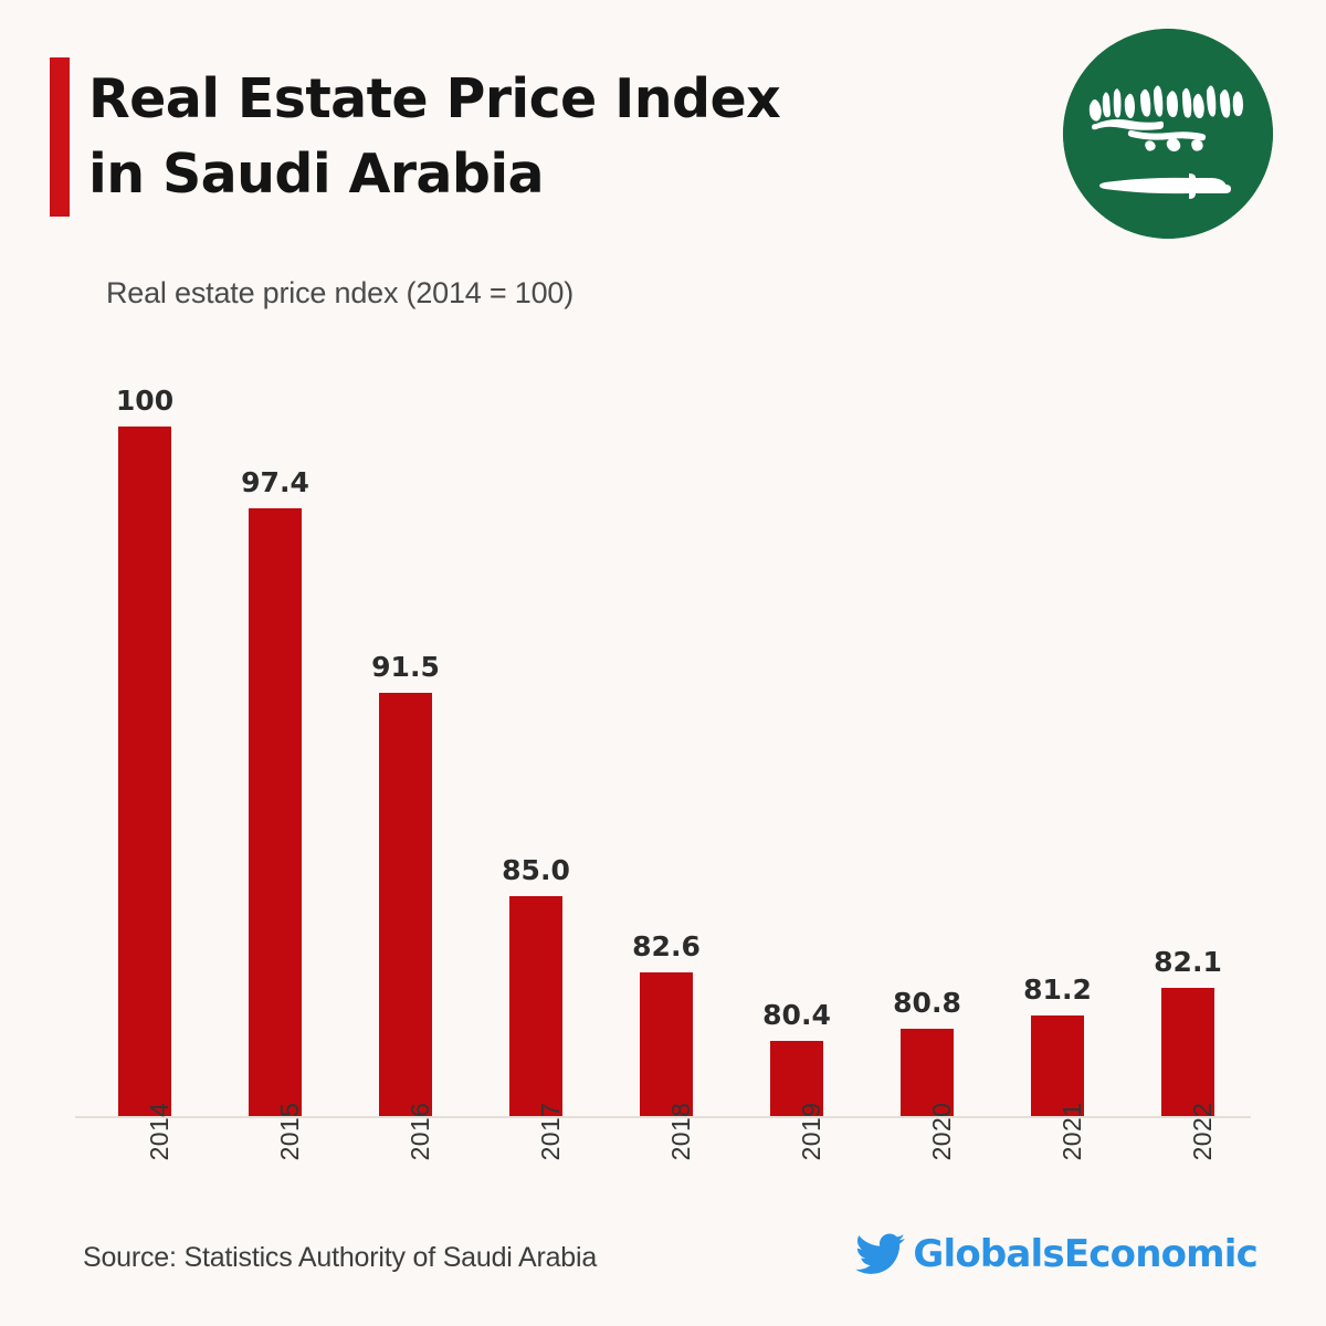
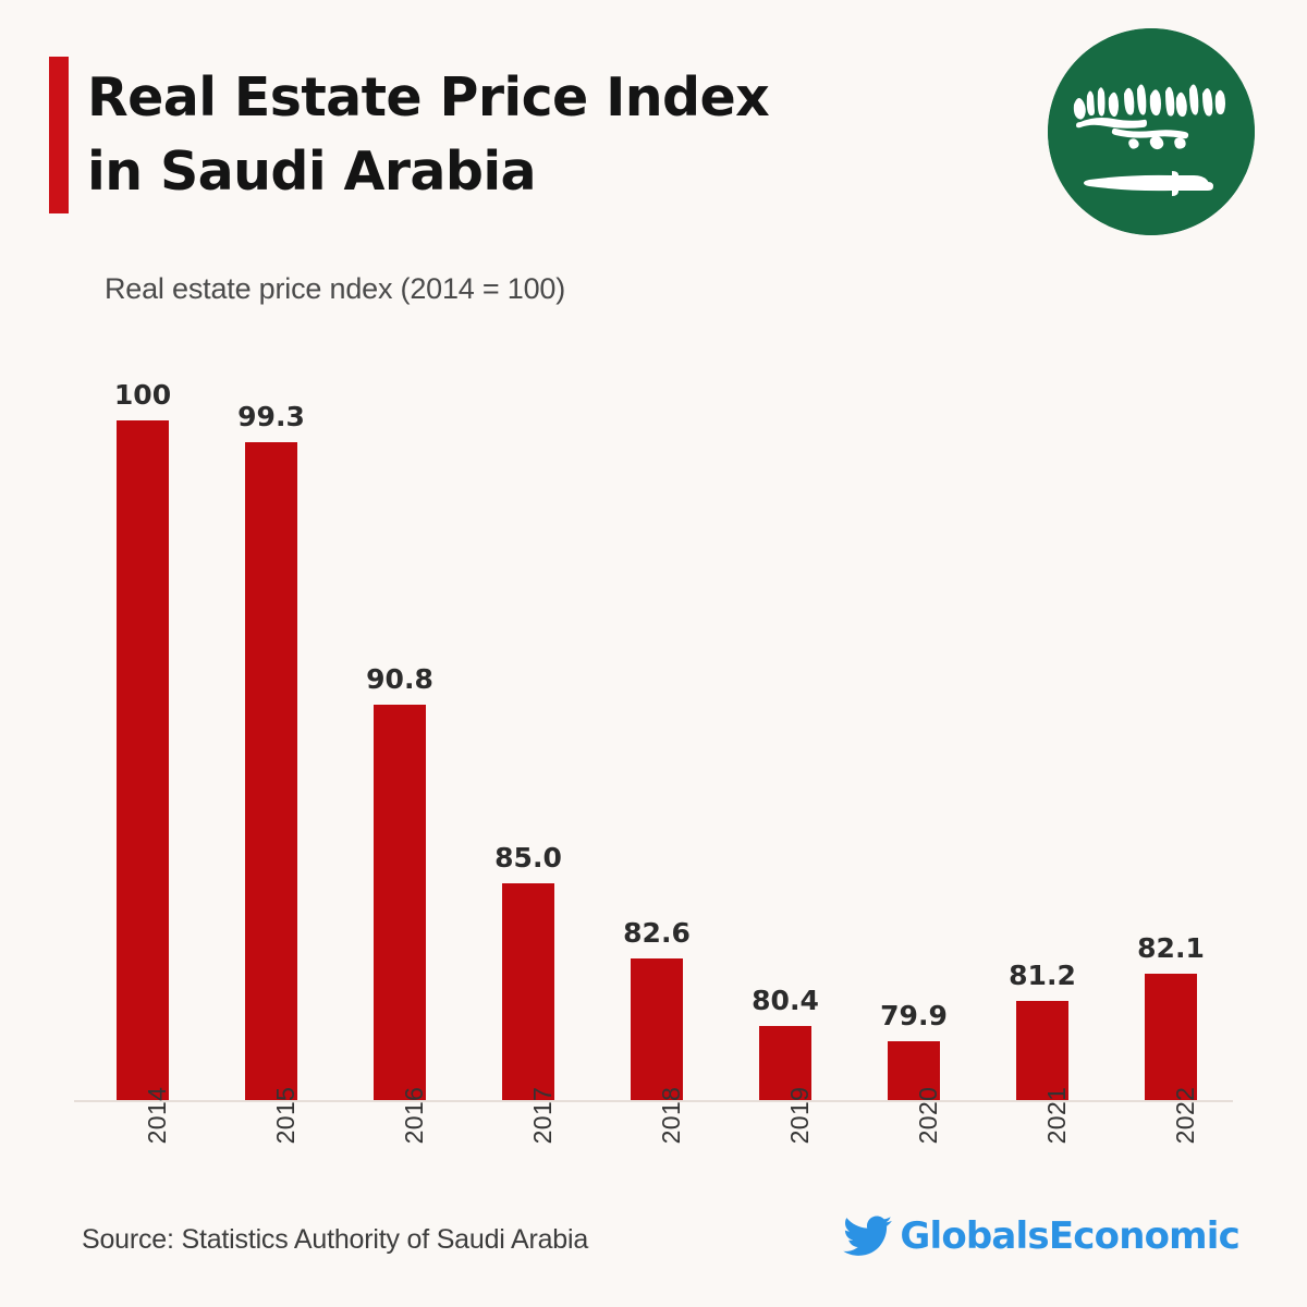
2015: 97.4 -> 99.3
2016: 91.5 -> 90.8
2020: 80.8 -> 79.9
